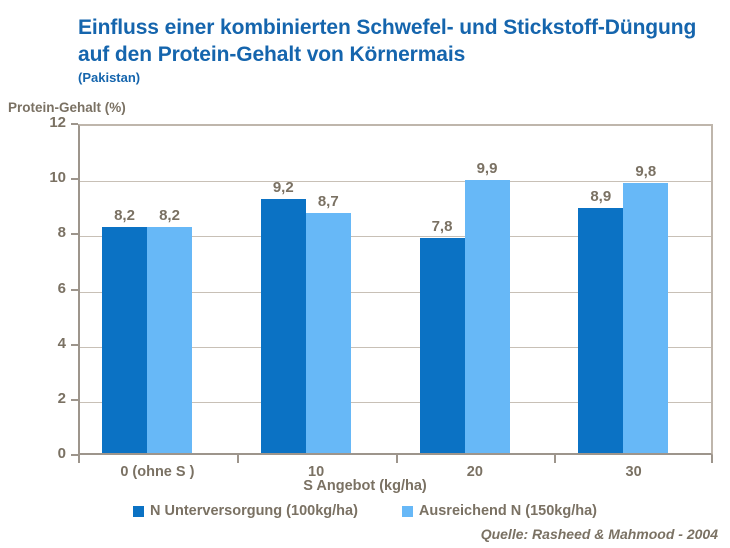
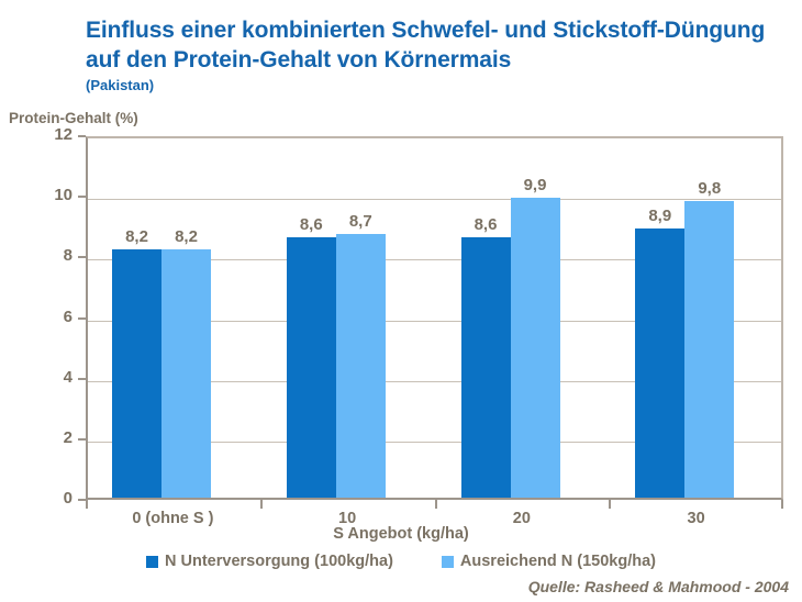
N Unterversorgung (100kg/ha)/10: 9,2 -> 8,6
N Unterversorgung (100kg/ha)/20: 7,8 -> 8,6
